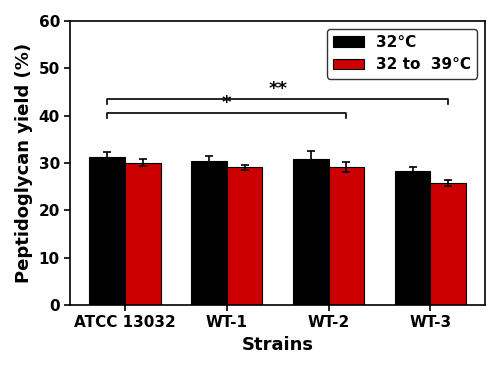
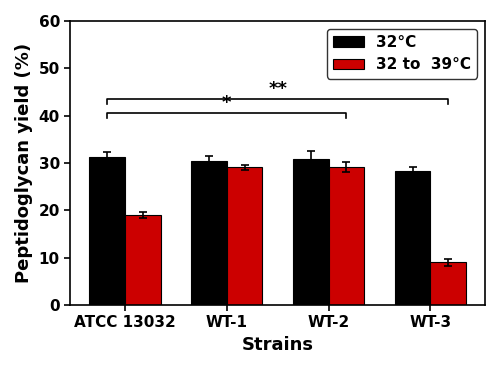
32 to 39°C/ATCC 13032: 30.1 -> 19.0
32 to 39°C/WT-3: 25.8 -> 9.0
